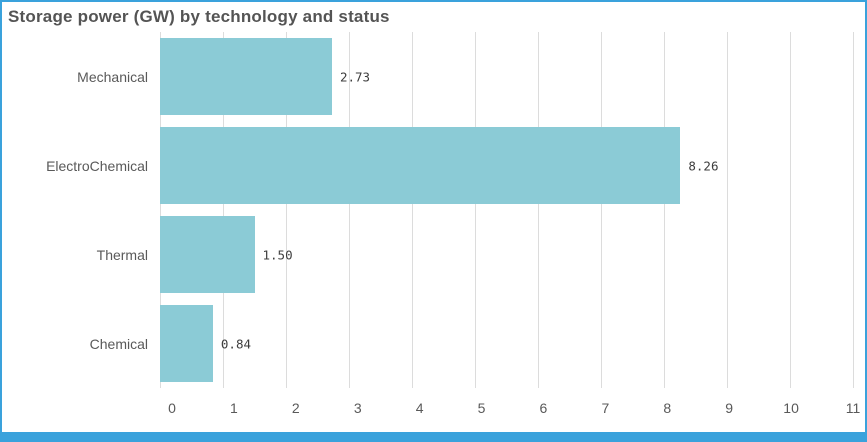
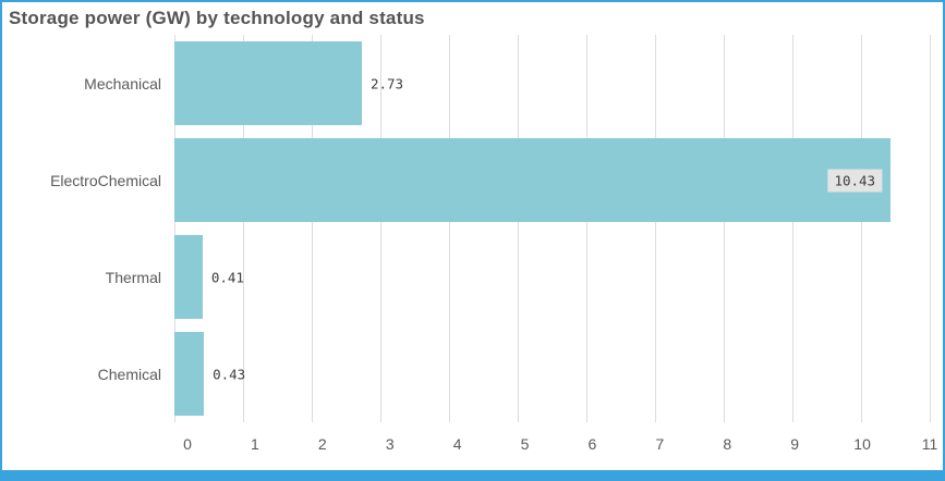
ElectroChemical: 8.26 -> 10.43
Thermal: 1.50 -> 0.41
Chemical: 0.84 -> 0.43
